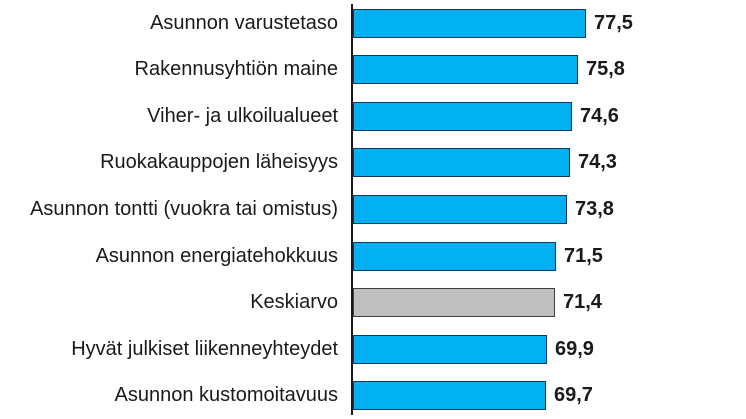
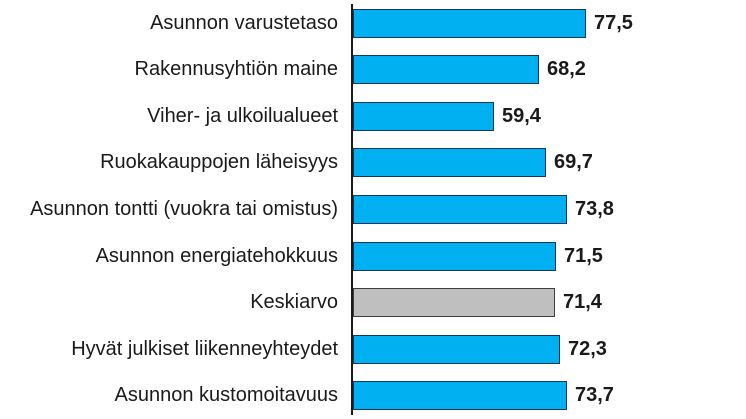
Rakennusyhtiön maine: 75,8 -> 68,2
Viher- ja ulkoilualueet: 74,6 -> 59,4
Ruokakauppojen läheisyys: 74,3 -> 69,7
Hyvät julkiset liikenneyhteydet: 69,9 -> 72,3
Asunnon kustomoitavuus: 69,7 -> 73,7
